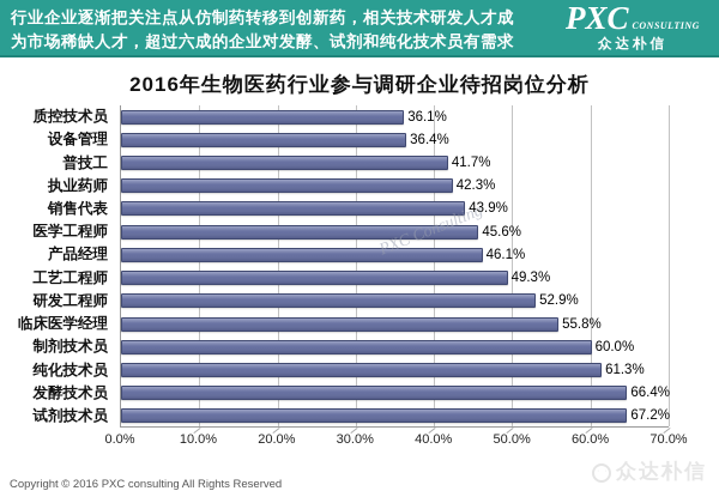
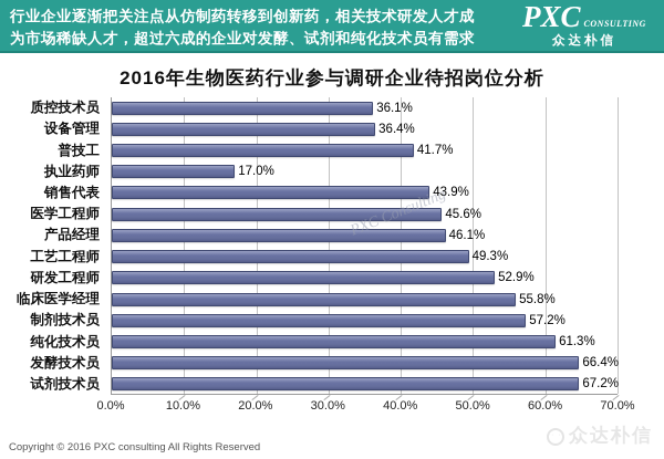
执业药师: 42.3% -> 17.0%
制剂技术员: 60.0% -> 57.2%
